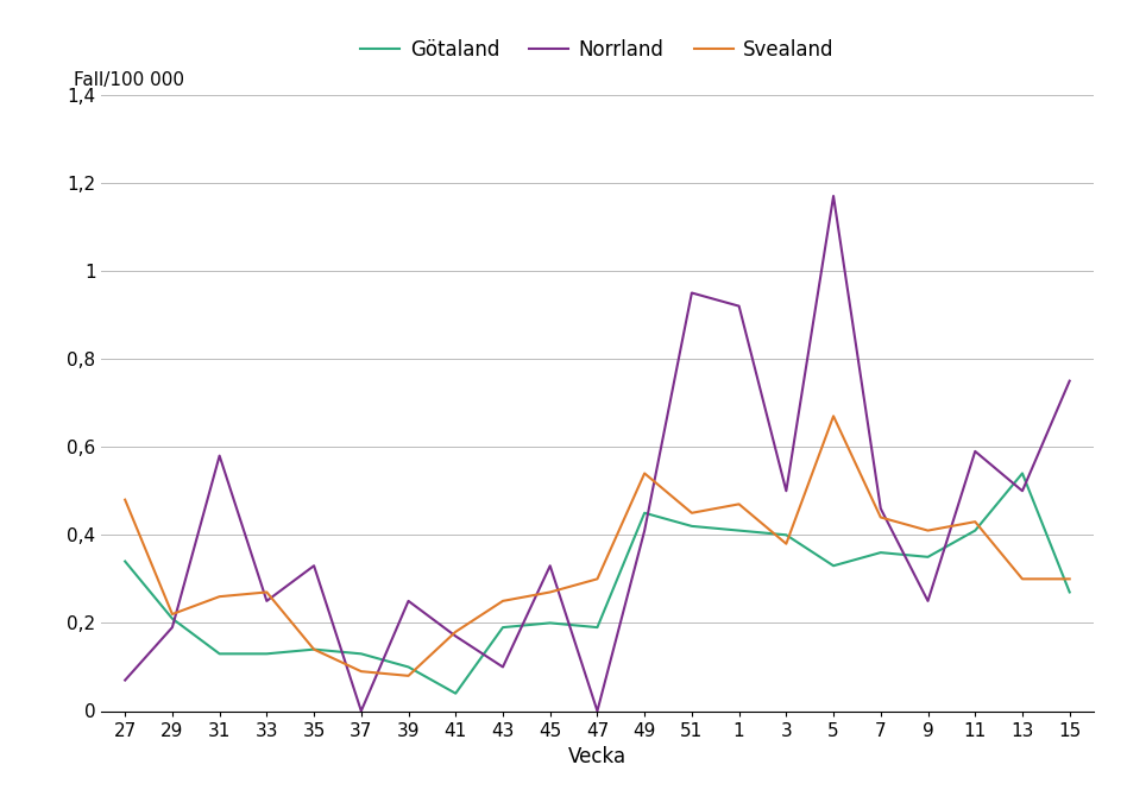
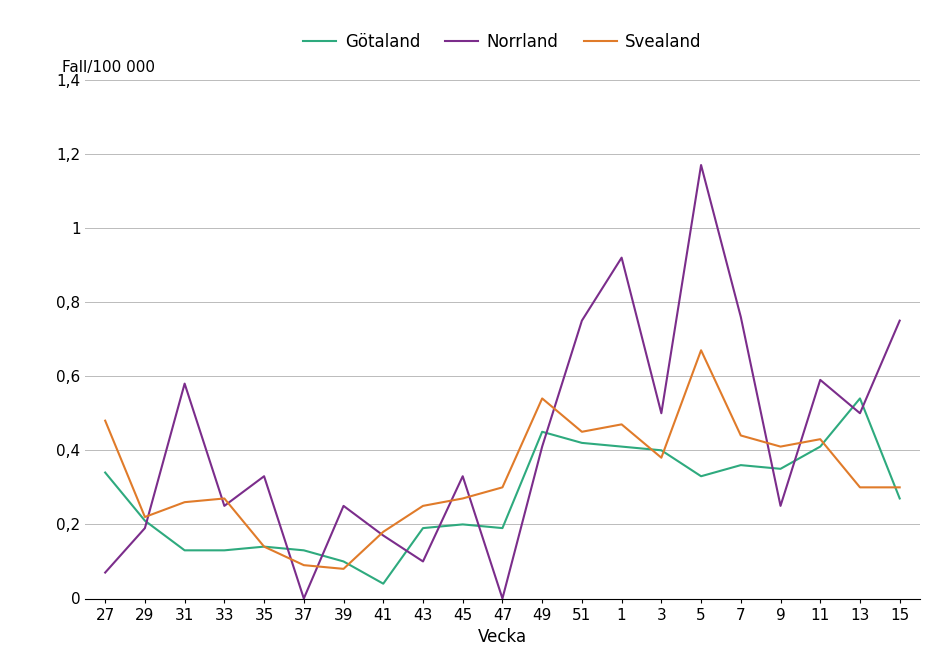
Norrland/51: 0,95 -> 0,75
Norrland/7: 0,46 -> 0,76
